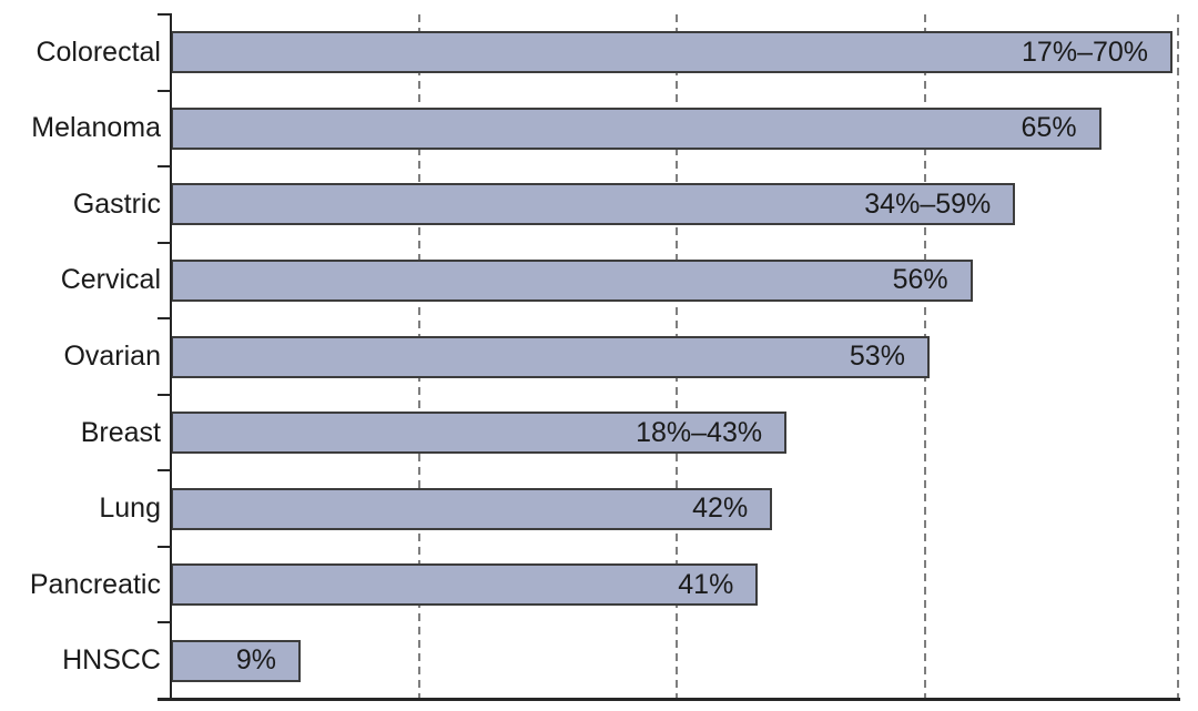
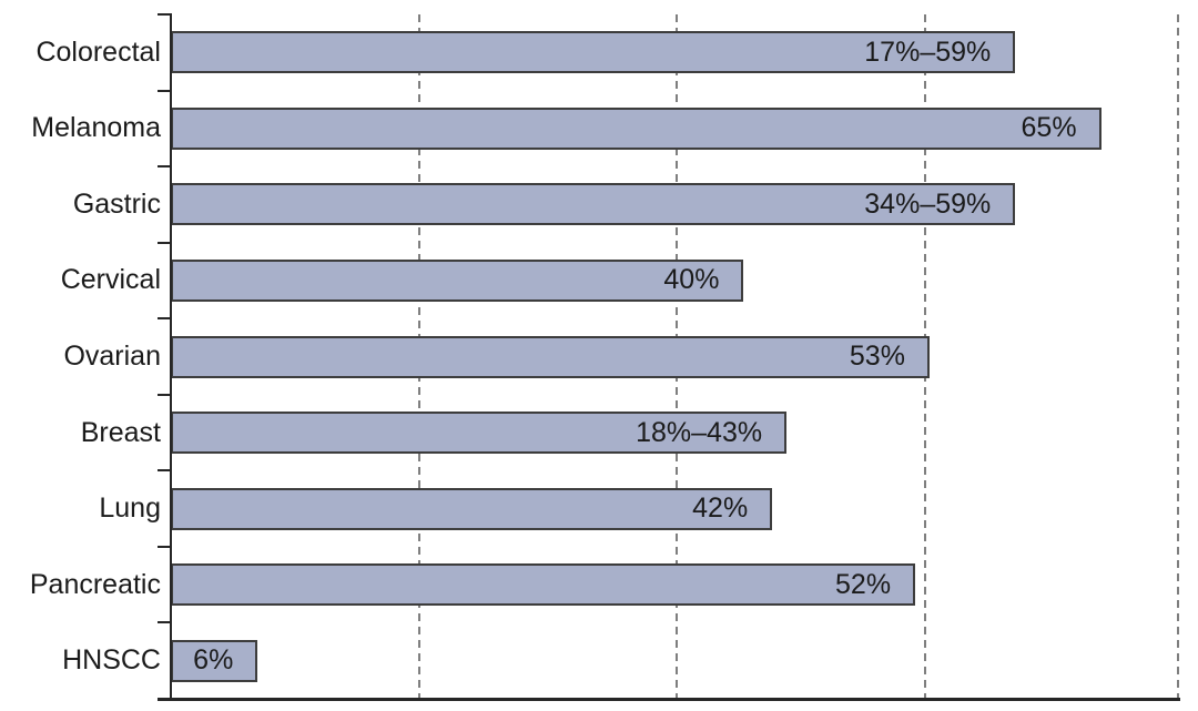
Colorectal: 70 -> 59
Cervical: 56% -> 40%
Pancreatic: 41% -> 52%
HNSCC: 9% -> 6%
